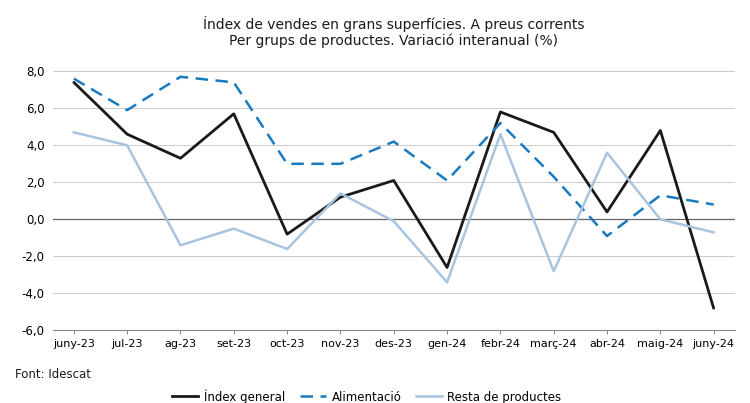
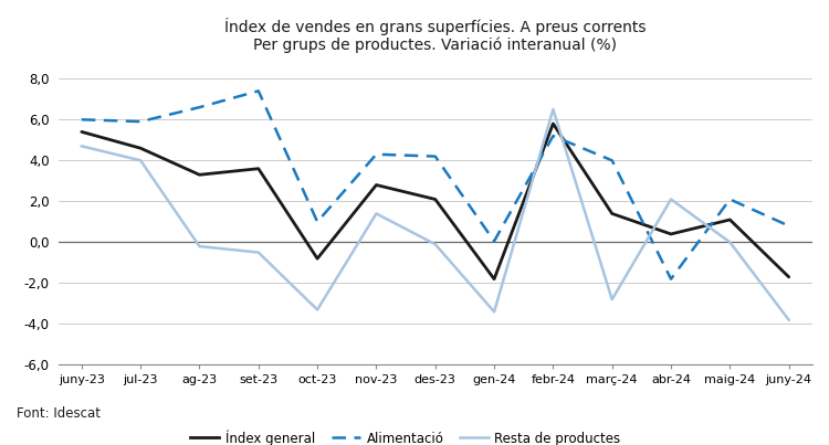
Índex general/juny-23: 7,4 -> 5,4
Alimentació/juny-23: 7,6 -> 6,0
Alimentació/ag-23: 7,7 -> 6,6
Resta de productes/ag-23: -1,4 -> -0,2
Índex general/set-23: 5,7 -> 3,6
Alimentació/oct-23: 3,0 -> 1,0
Resta de productes/oct-23: -1,6 -> -3,3
Índex general/nov-23: 1,2 -> 2,8
Alimentació/nov-23: 3,0 -> 4,3
Índex general/gen-24: -2,6 -> -1,8
Alimentació/gen-24: 2,1 -> 0,1
Resta de productes/febr-24: 4,6 -> 6,5
Índex general/març-24: 4,7 -> 1,4
Alimentació/març-24: 2,3 -> 4,0
Alimentació/abr-24: -0,9 -> -1,8
Resta de productes/abr-24: 3,6 -> 2,1
Índex general/maig-24: 4,8 -> 1,1
Alimentació/maig-24: 1,3 -> 2,1
Índex general/juny-24: -4,8 -> -1,7
Resta de productes/juny-24: -0,7 -> -3,8
